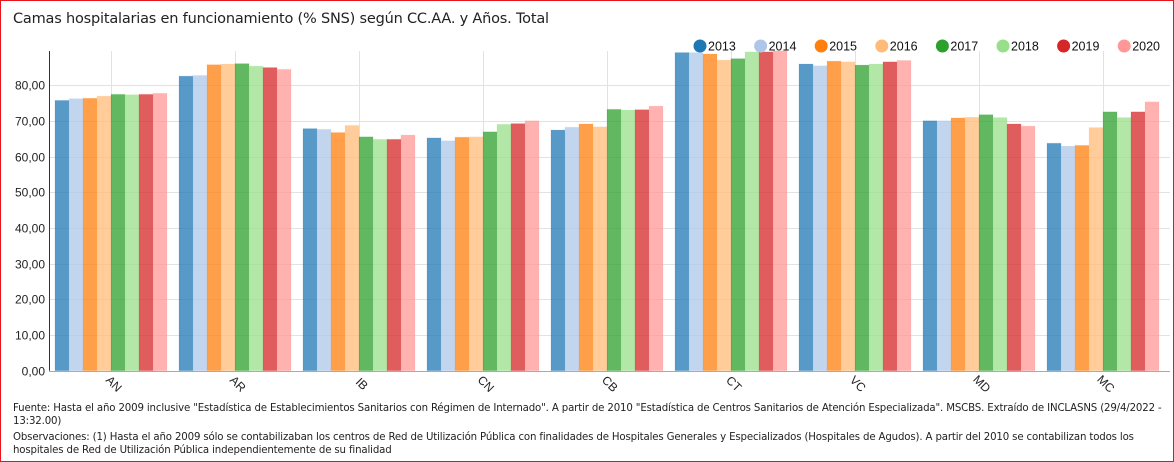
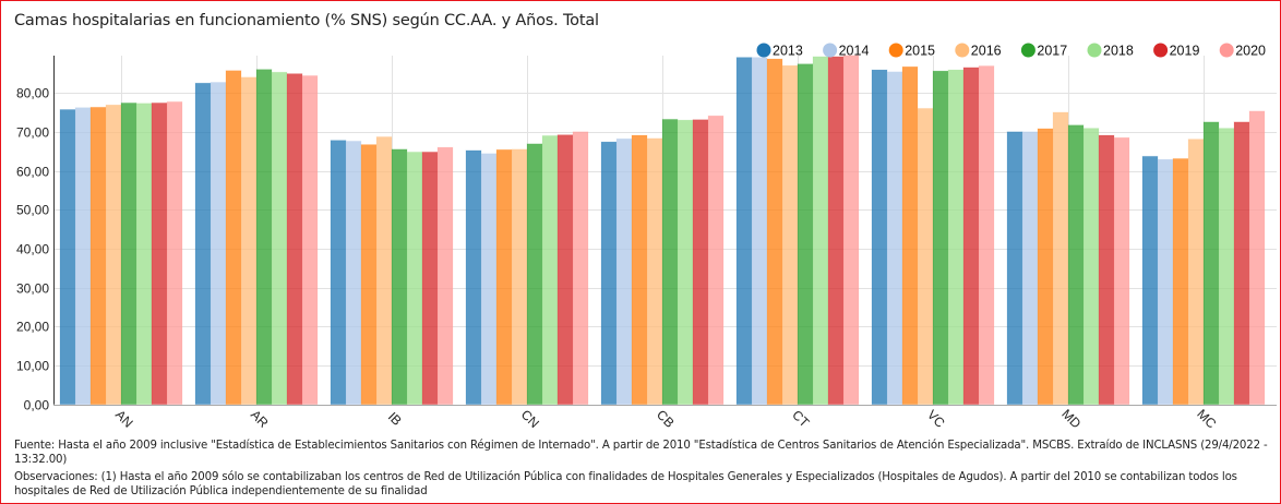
2016/AR: 86 -> 84
2016/VC: 86 -> 76
2016/MD: 71 -> 75
